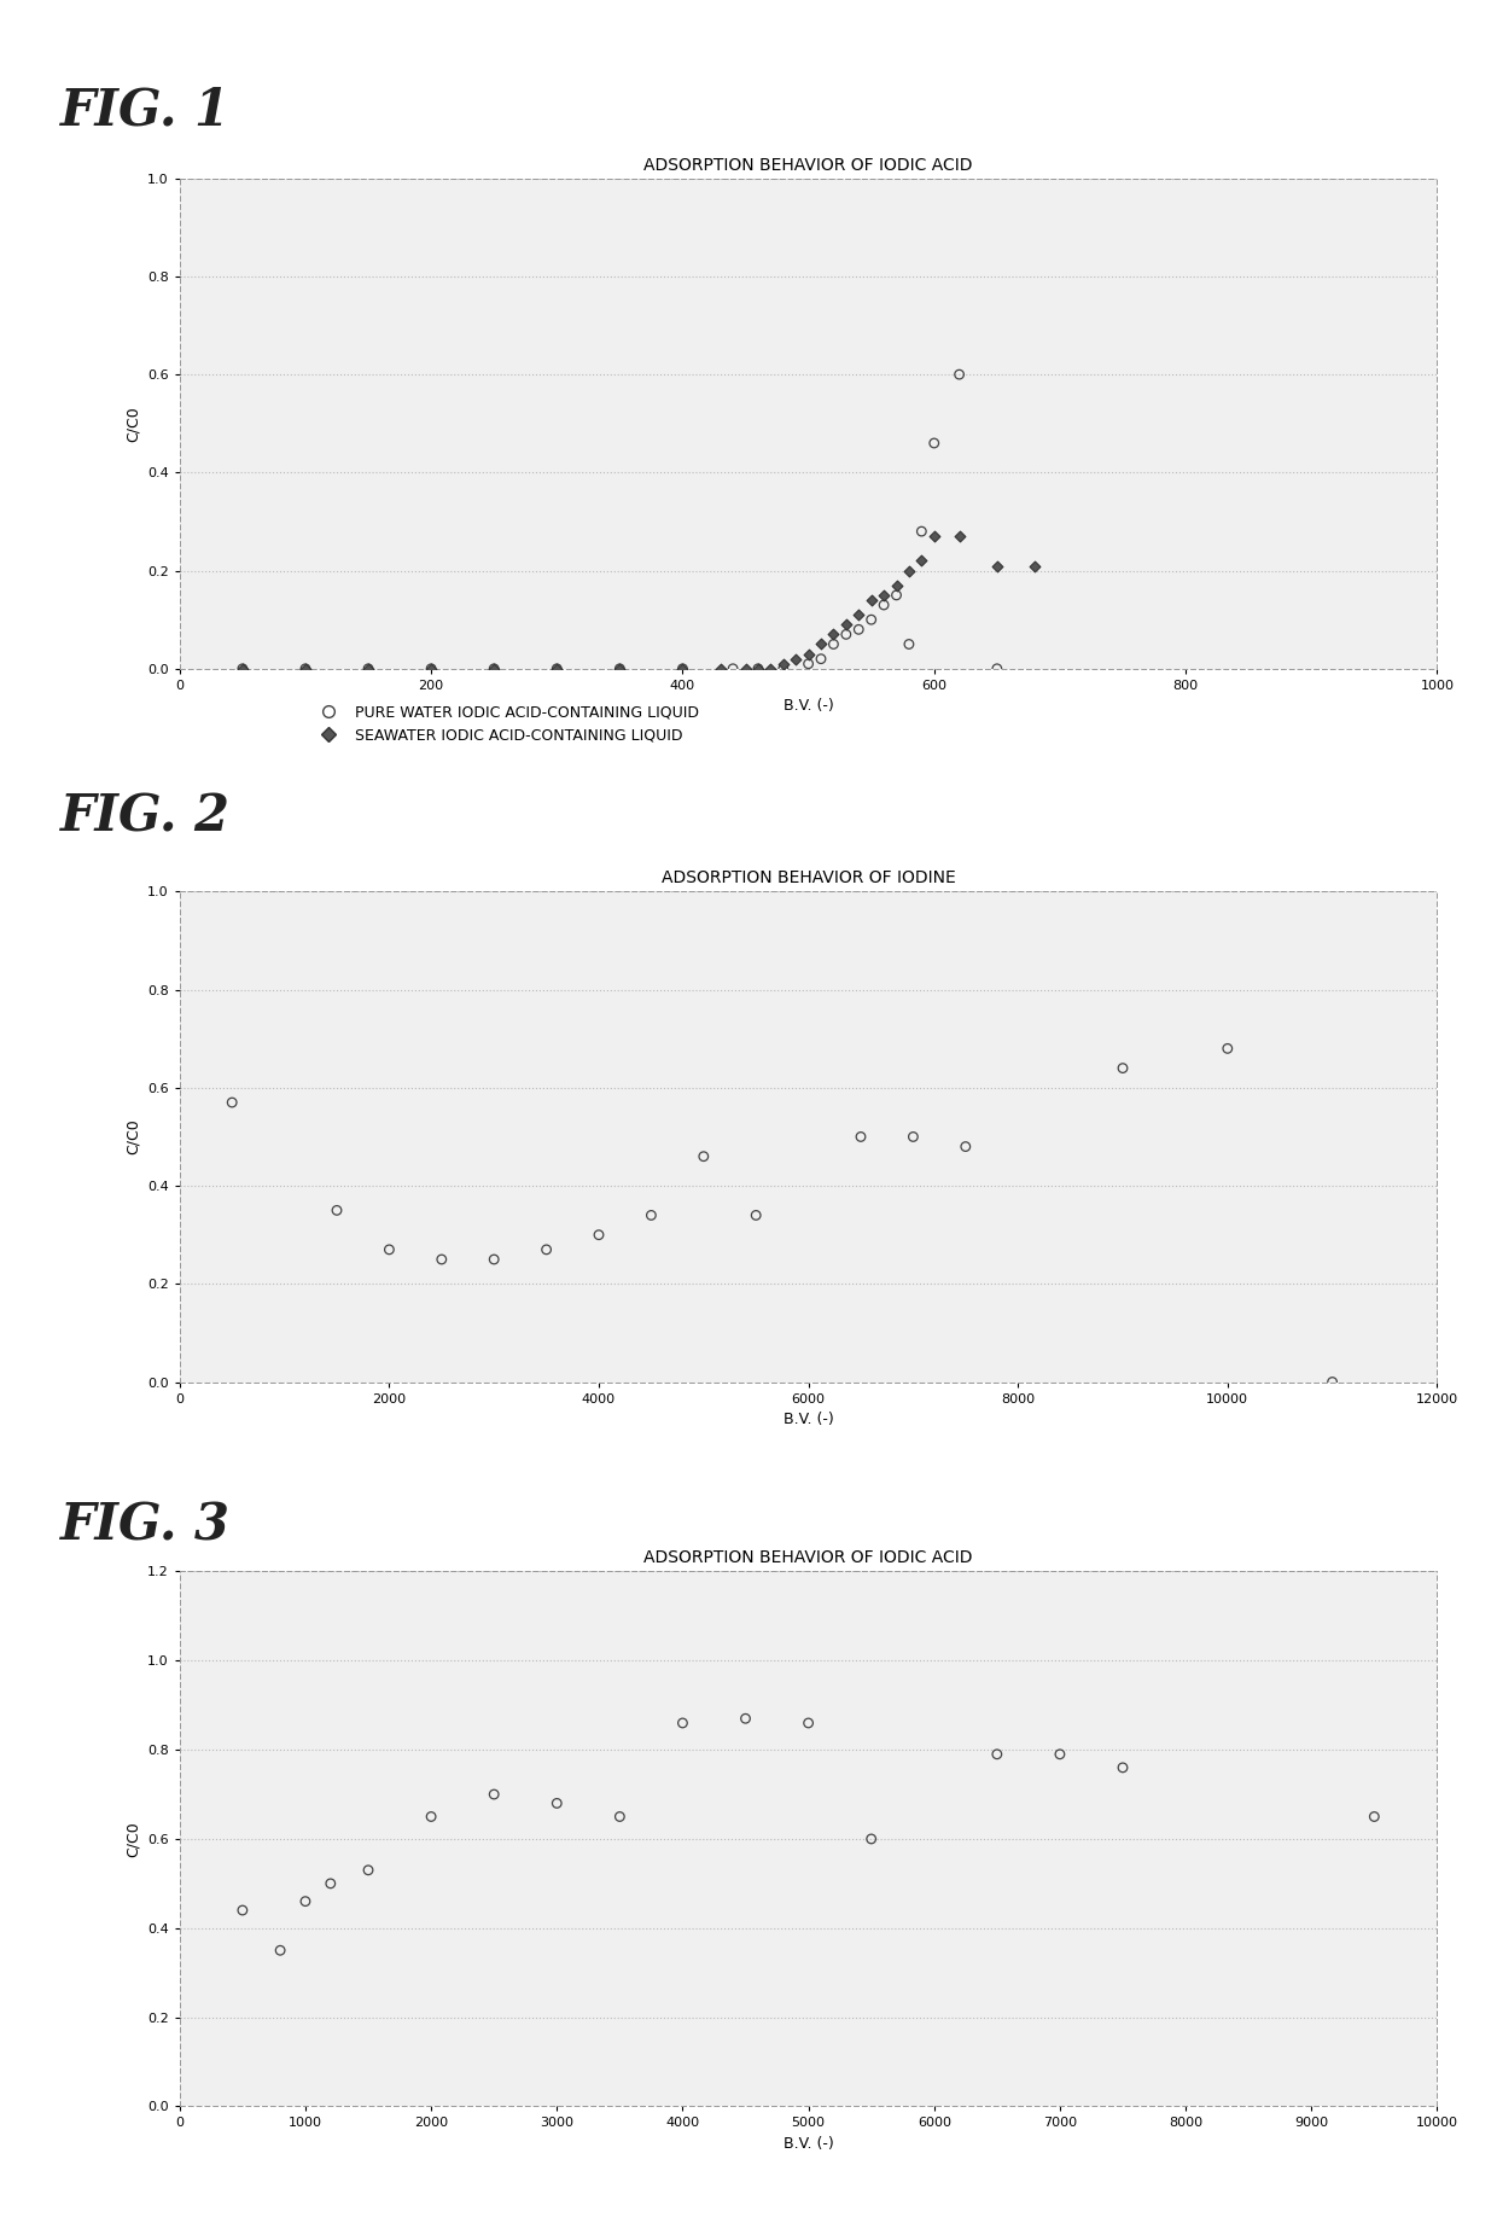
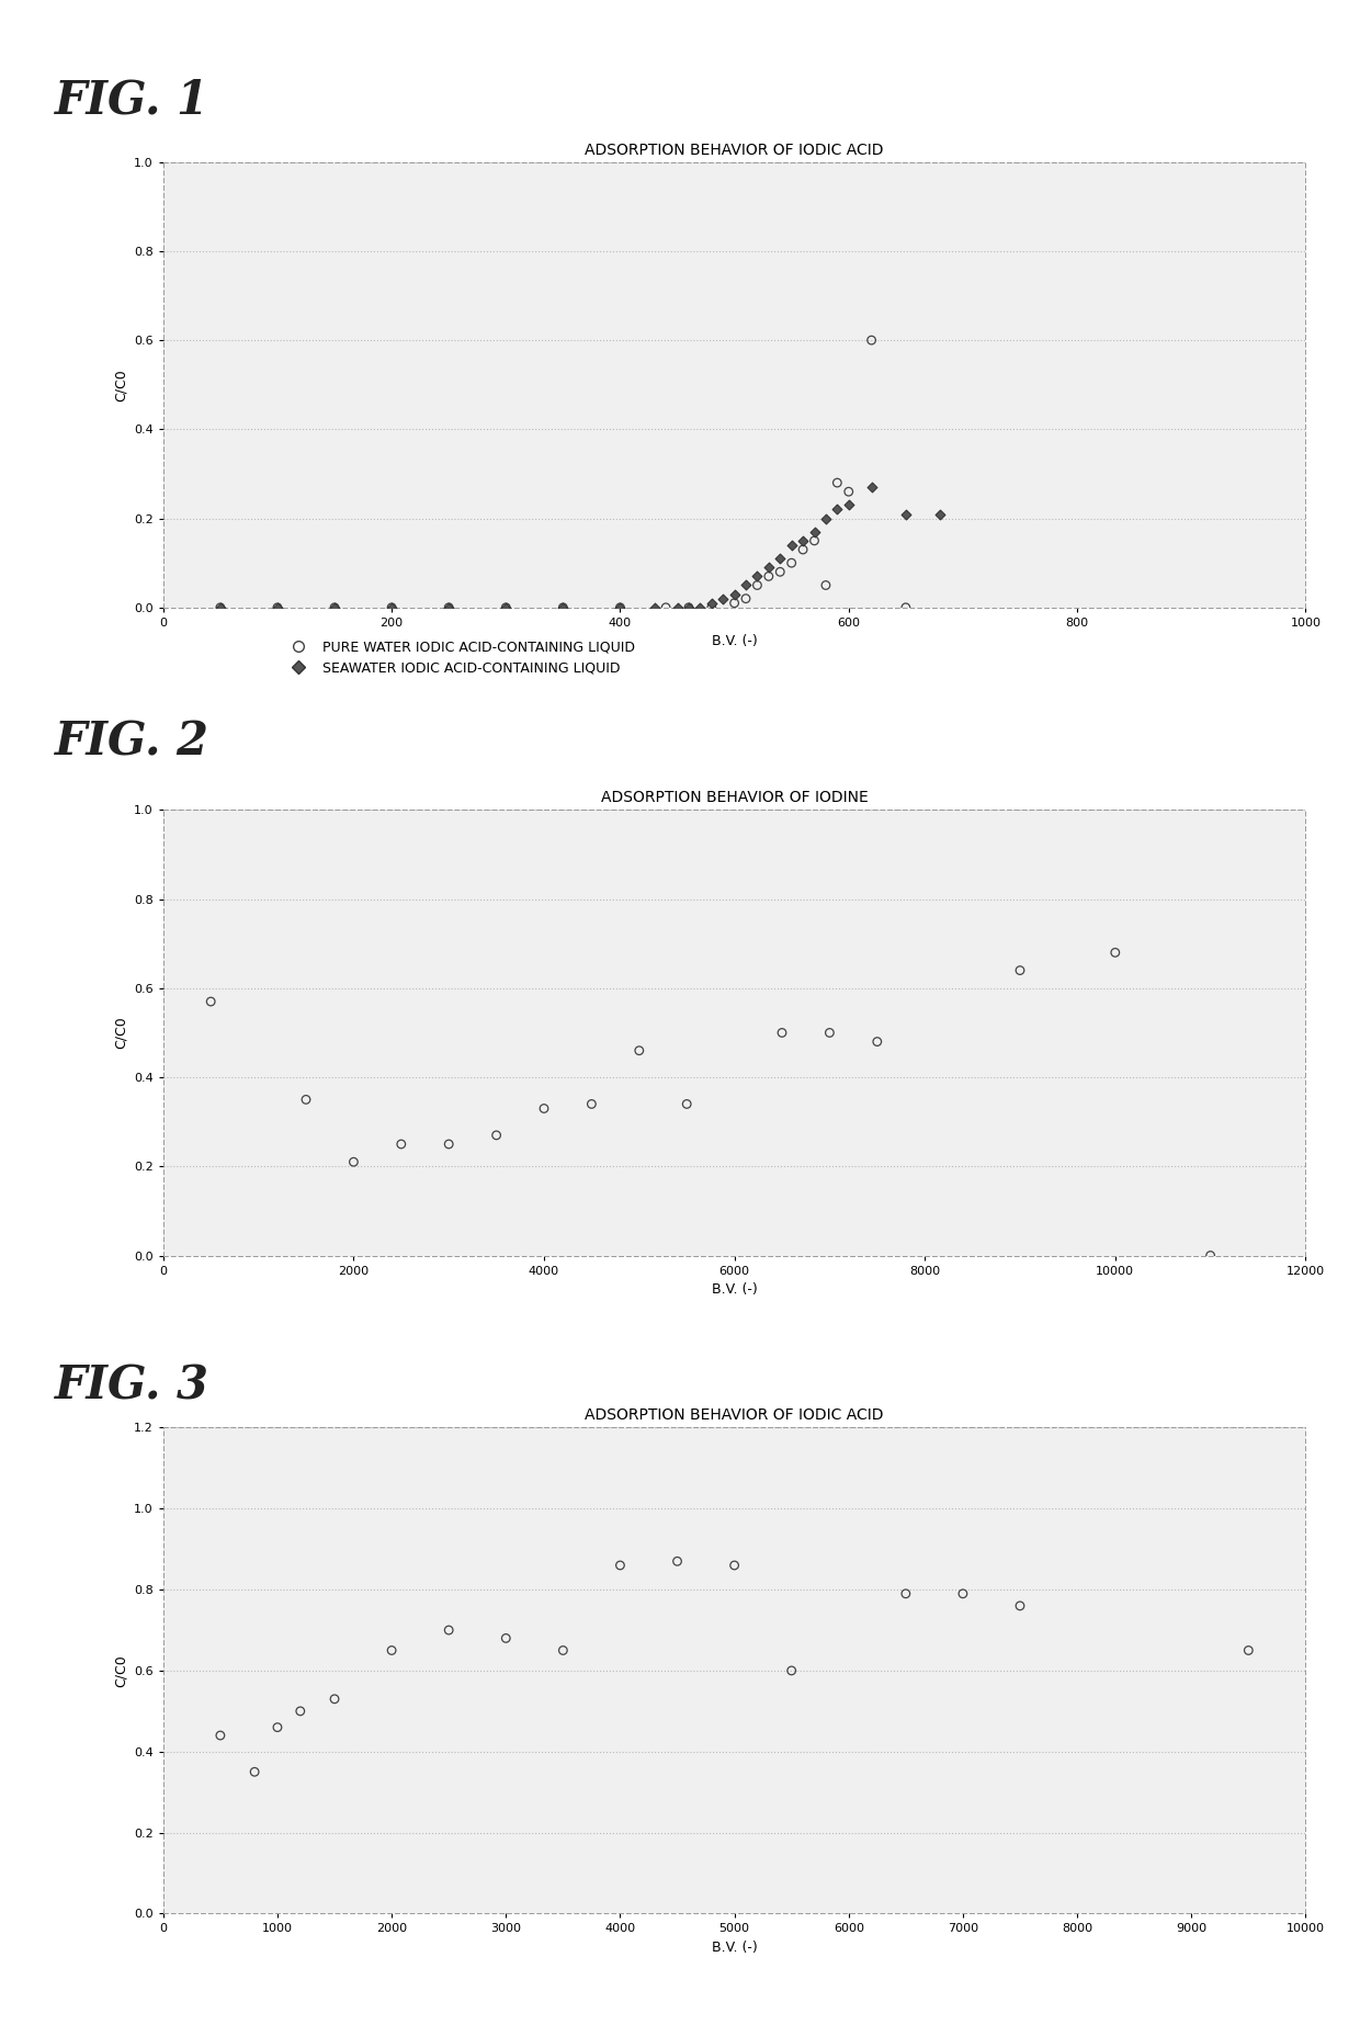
PURE WATER IODIC ACID-CONTAINING LIQUID/600: 0.46 -> 0.26
SEAWATER IODIC ACID-CONTAINING LIQUID/600: 0.27 -> 0.23
ADSORPTION BEHAVIOR OF IODINE/2000: 0.27 -> 0.21
ADSORPTION BEHAVIOR OF IODINE/4000: 0.30 -> 0.33
